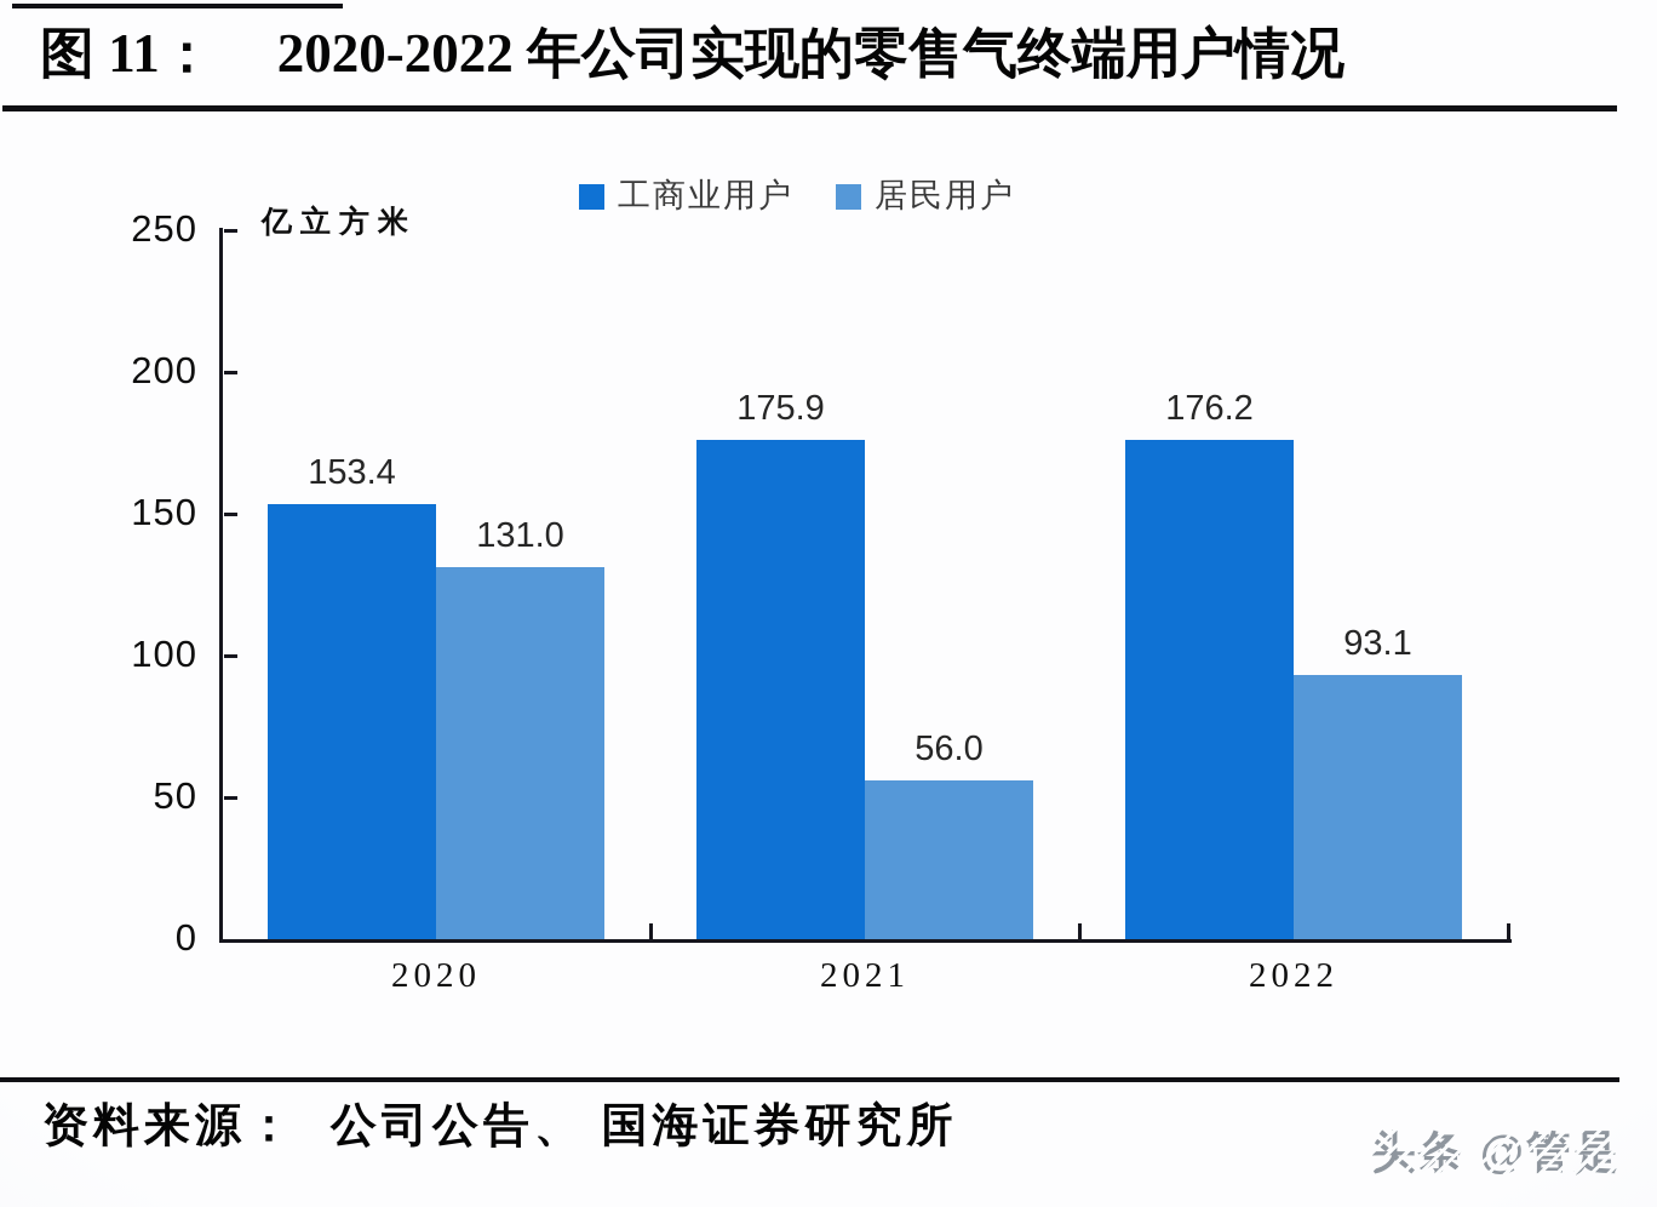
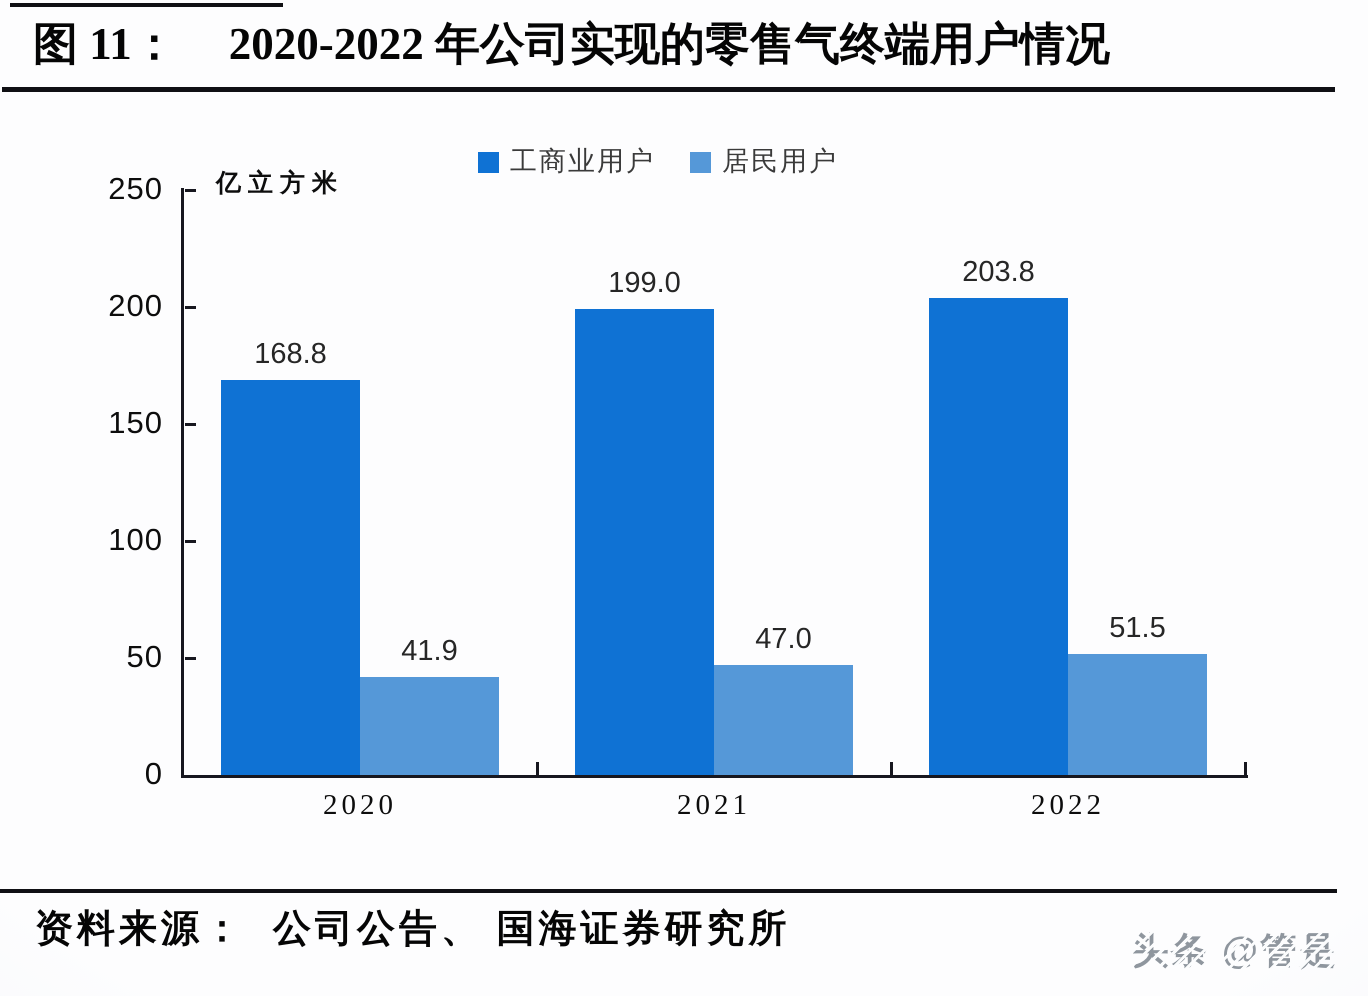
工商业用户/2020: 153.4 -> 168.8
居民用户/2020: 131.0 -> 41.9
工商业用户/2021: 175.9 -> 199.0
居民用户/2021: 56.0 -> 47.0
工商业用户/2022: 176.2 -> 203.8
居民用户/2022: 93.1 -> 51.5
